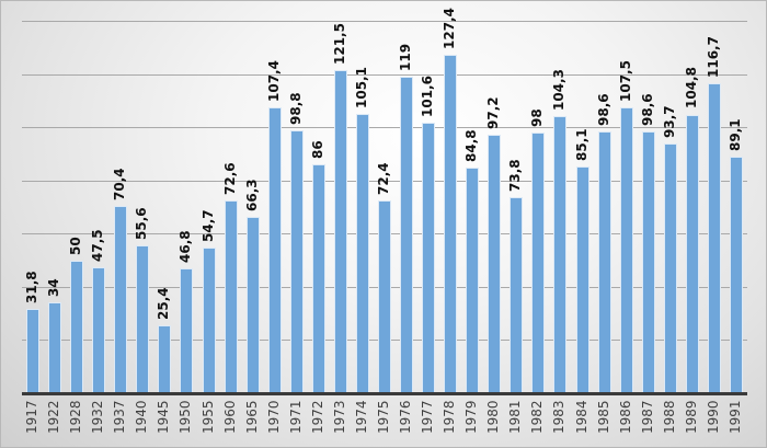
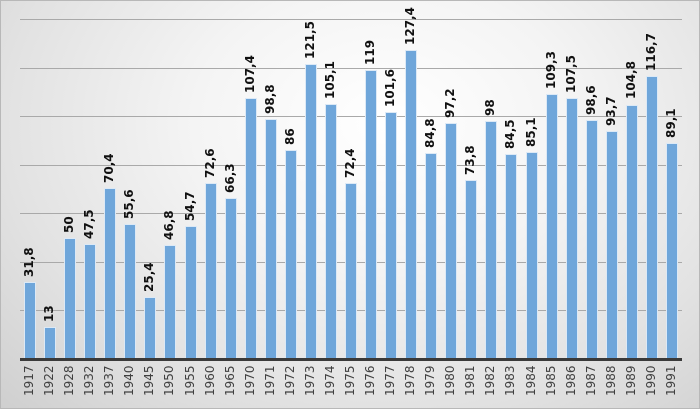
1922: 34 -> 13
1983: 104,3 -> 84,5
1985: 98,6 -> 109,3
